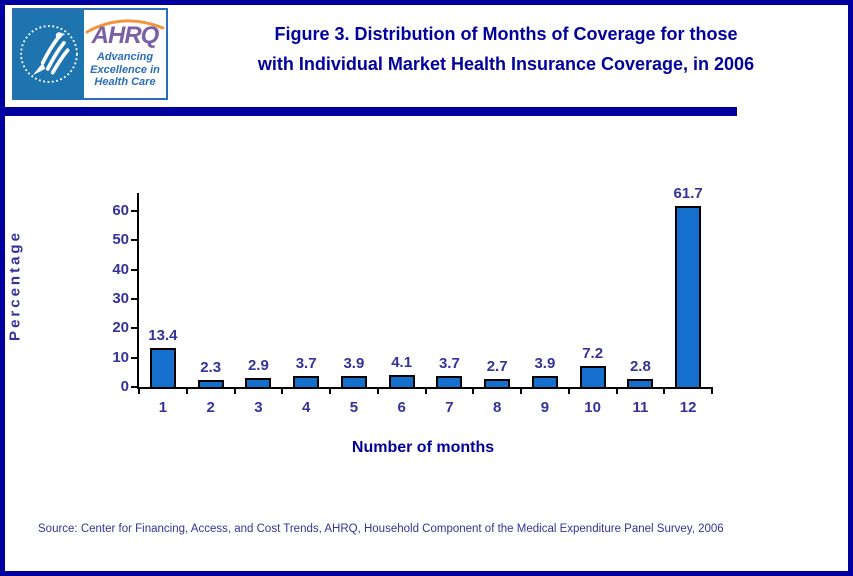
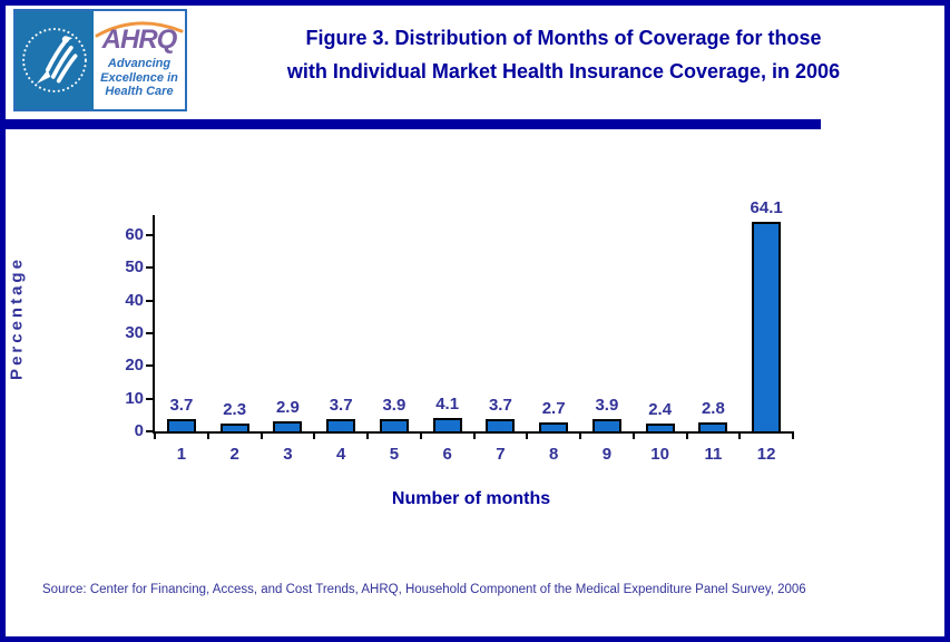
1: 13.4 -> 3.7
10: 7.2 -> 2.4
12: 61.7 -> 64.1
